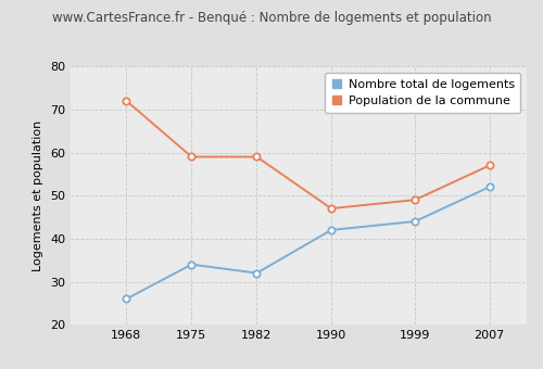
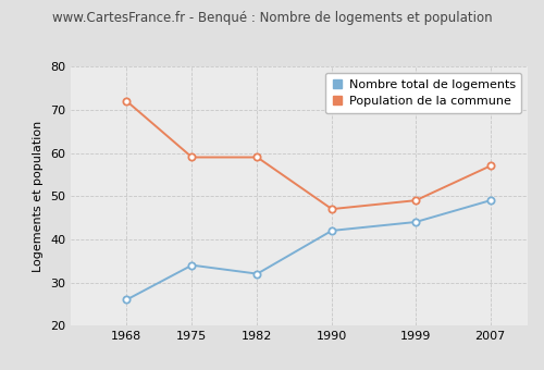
Nombre total de logements/2007: 52 -> 49
